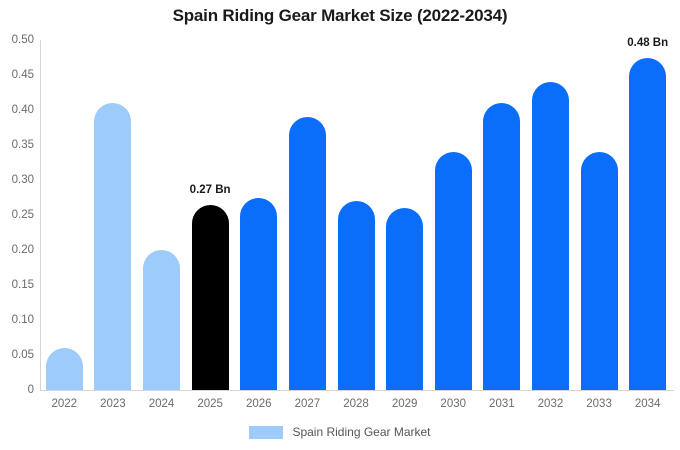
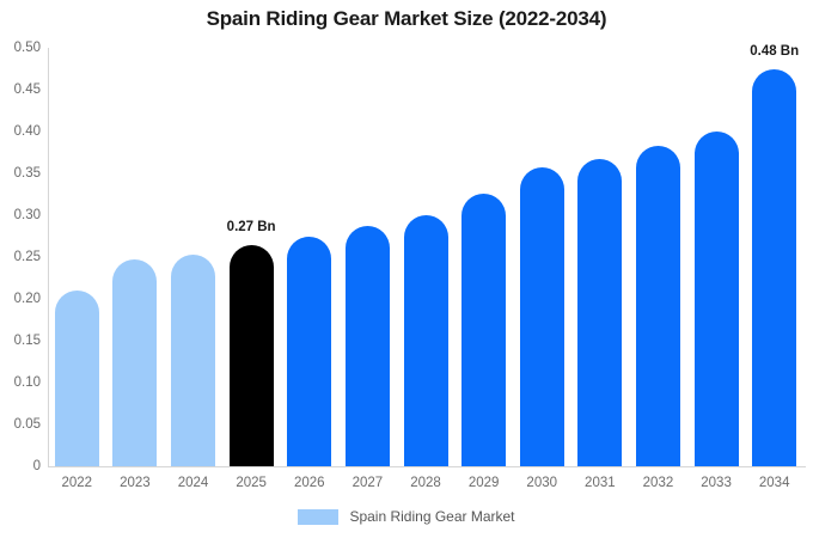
2022: 0.06 -> 0.21
2023: 0.41 -> 0.25
2024: 0.20 -> 0.25
2027: 0.39 -> 0.29
2028: 0.27 -> 0.30
2029: 0.26 -> 0.33
2030: 0.34 -> 0.36
2031: 0.41 -> 0.37
2032: 0.44 -> 0.38
2033: 0.34 -> 0.40
